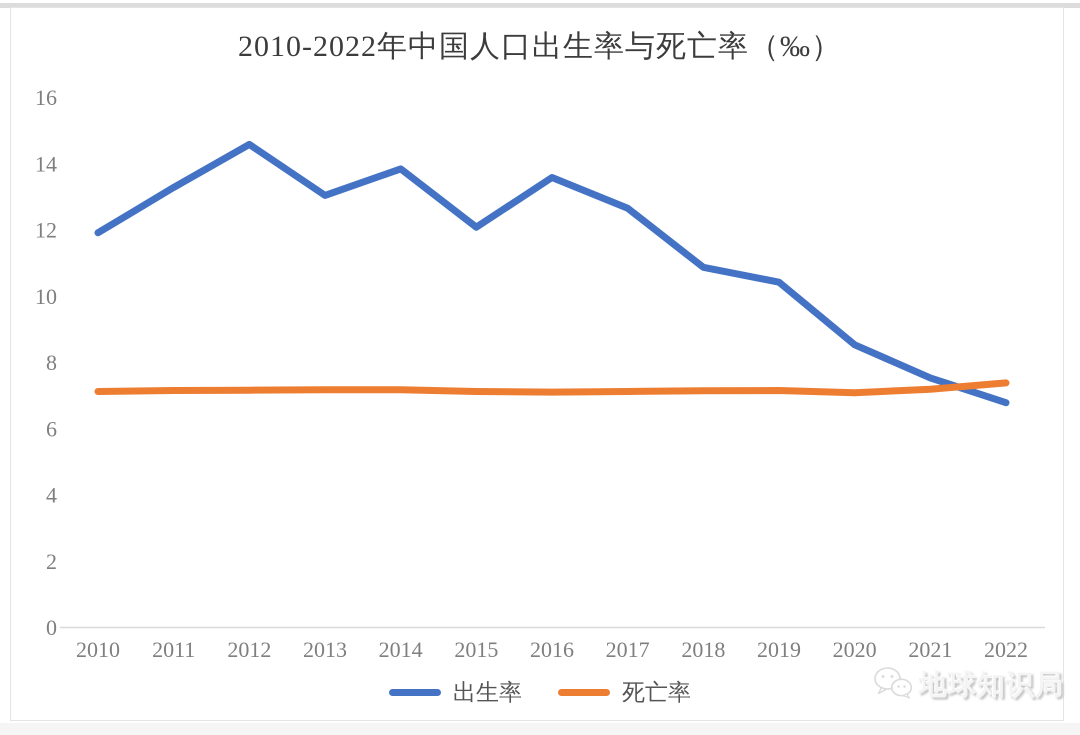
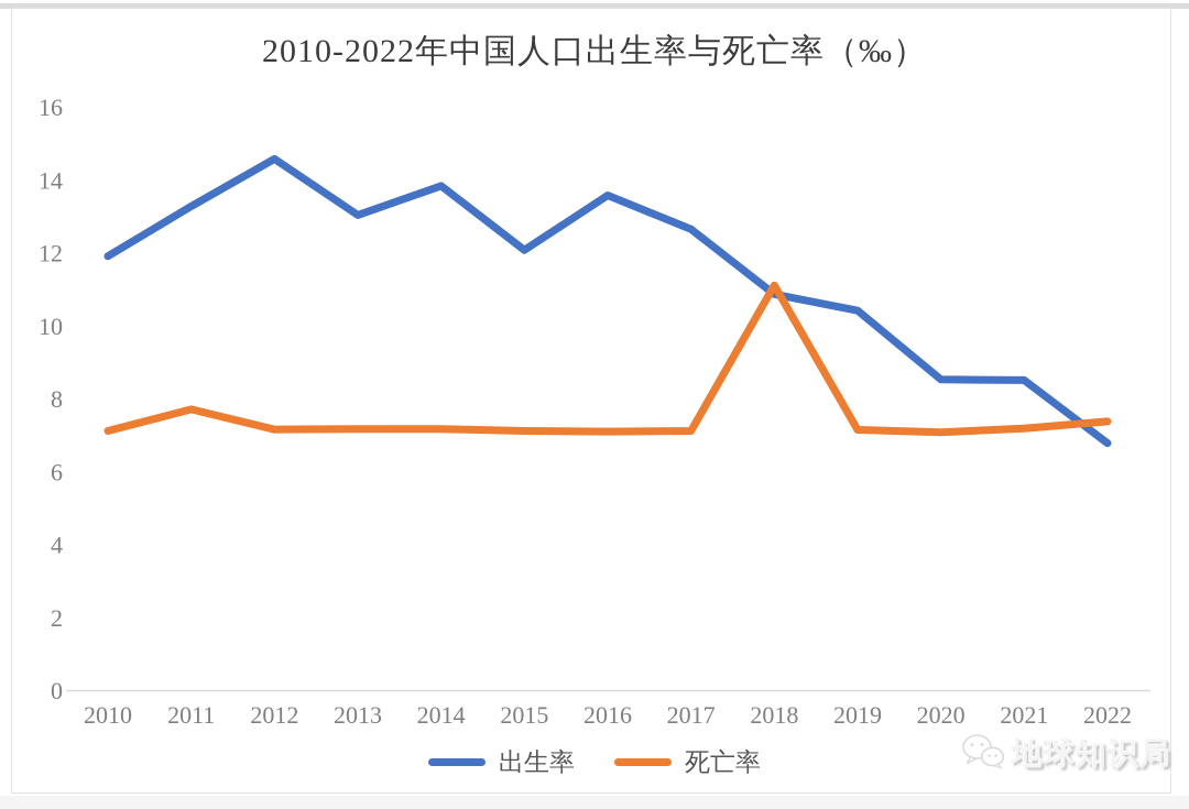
死亡率/2011: 7.1 -> 7.7
死亡率/2018: 7.1 -> 11.1
出生率/2021: 7.5 -> 8.5
